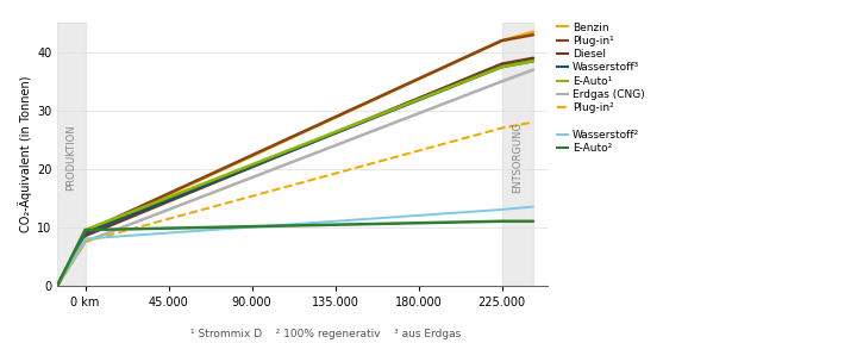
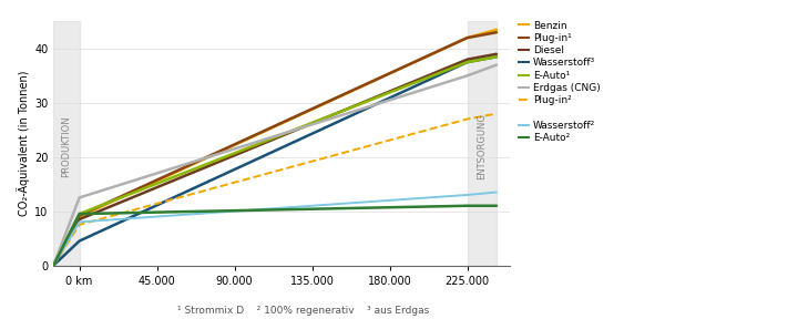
Wasserstoff³/0 km: 9.0 -> 4.5
Erdgas (CNG)/0 km: 7.5 -> 12.5
